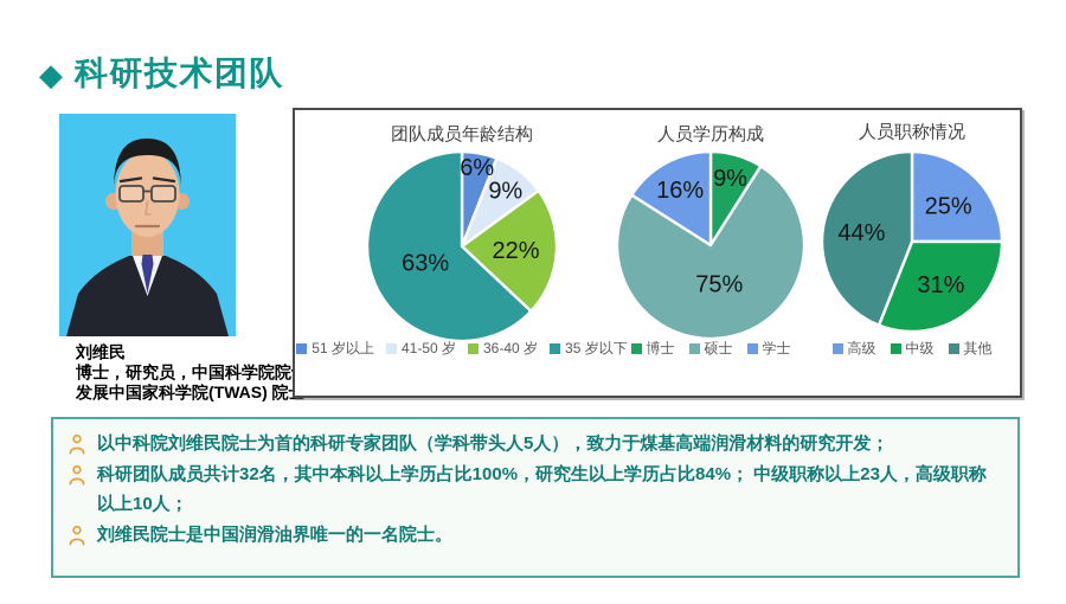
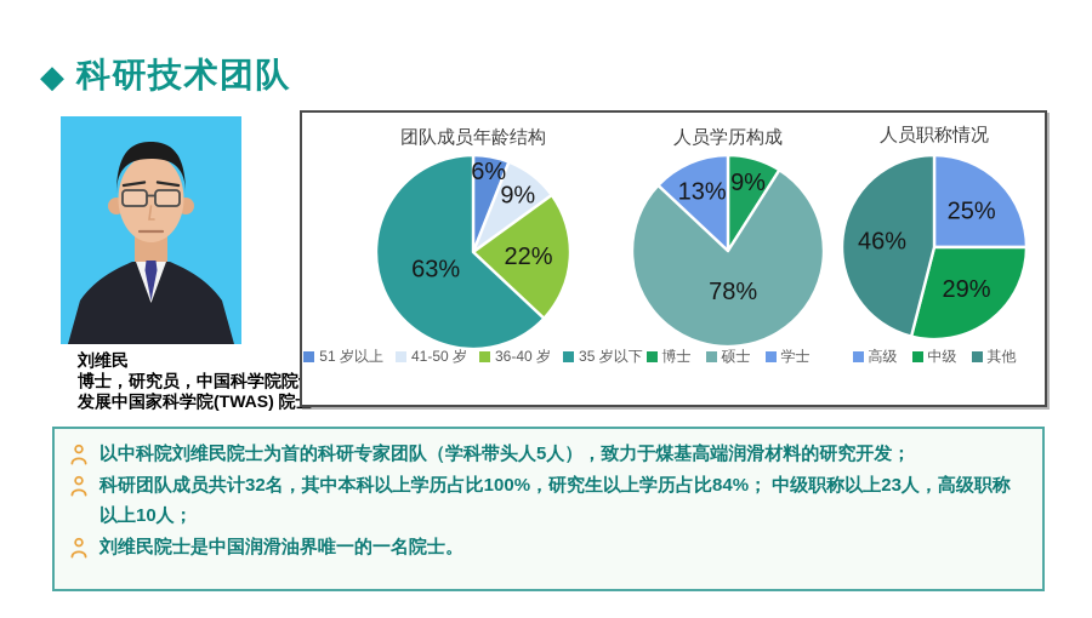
人员学历构成/硕士: 75% -> 78%
人员学历构成/学士: 16% -> 13%
人员职称情况/中级: 31% -> 29%
人员职称情况/其他: 44% -> 46%
